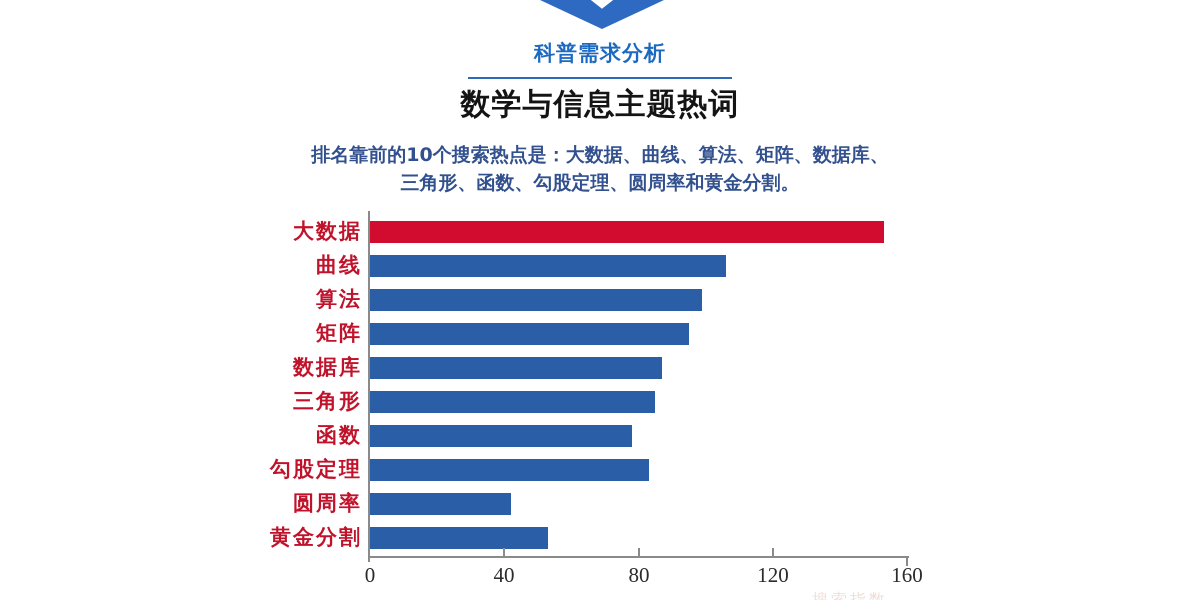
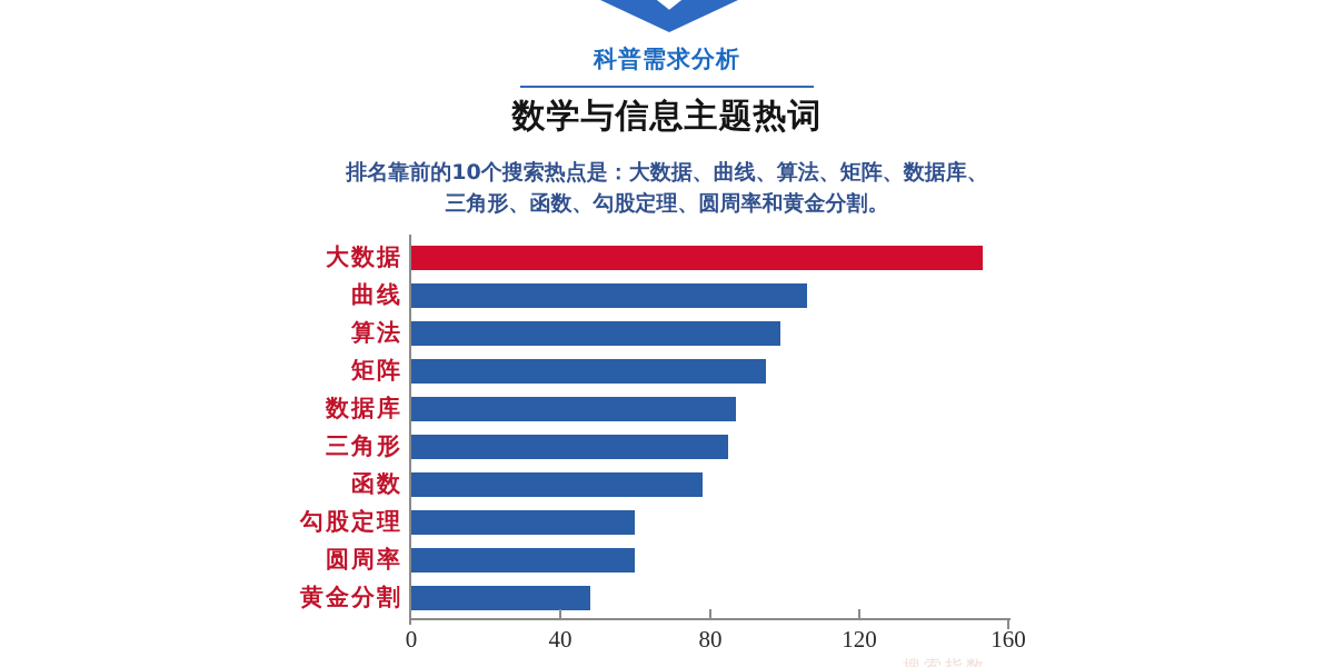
勾股定理: 83 -> 60
圆周率: 42 -> 60
黄金分割: 53 -> 48
